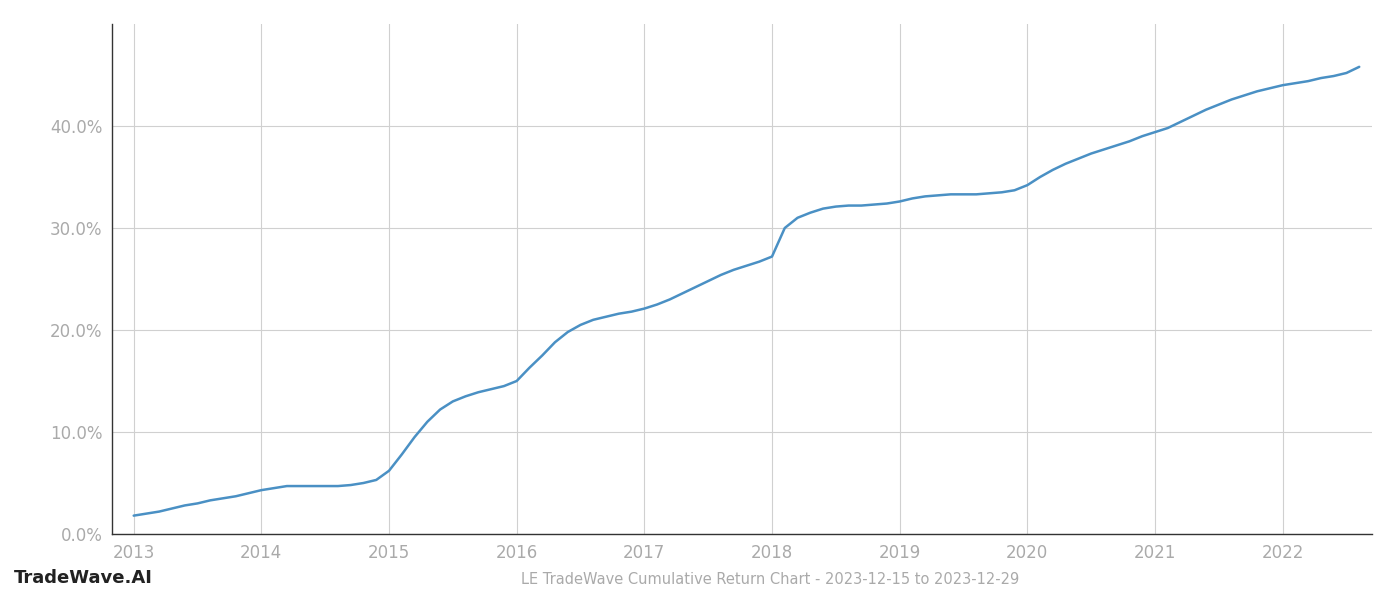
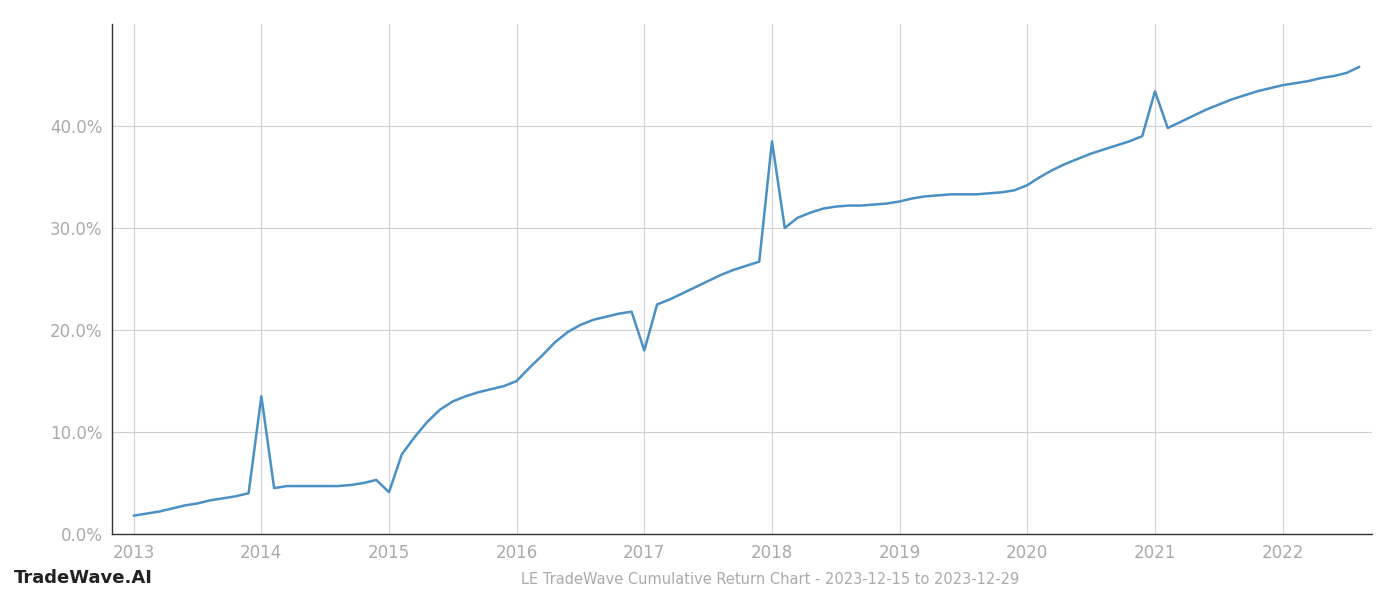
2014: 4.3% -> 13.5%
2015: 6.2% -> 4.1%
2017: 22.1% -> 18.0%
2018: 27.2% -> 38.5%
2021: 39.4% -> 43.4%
